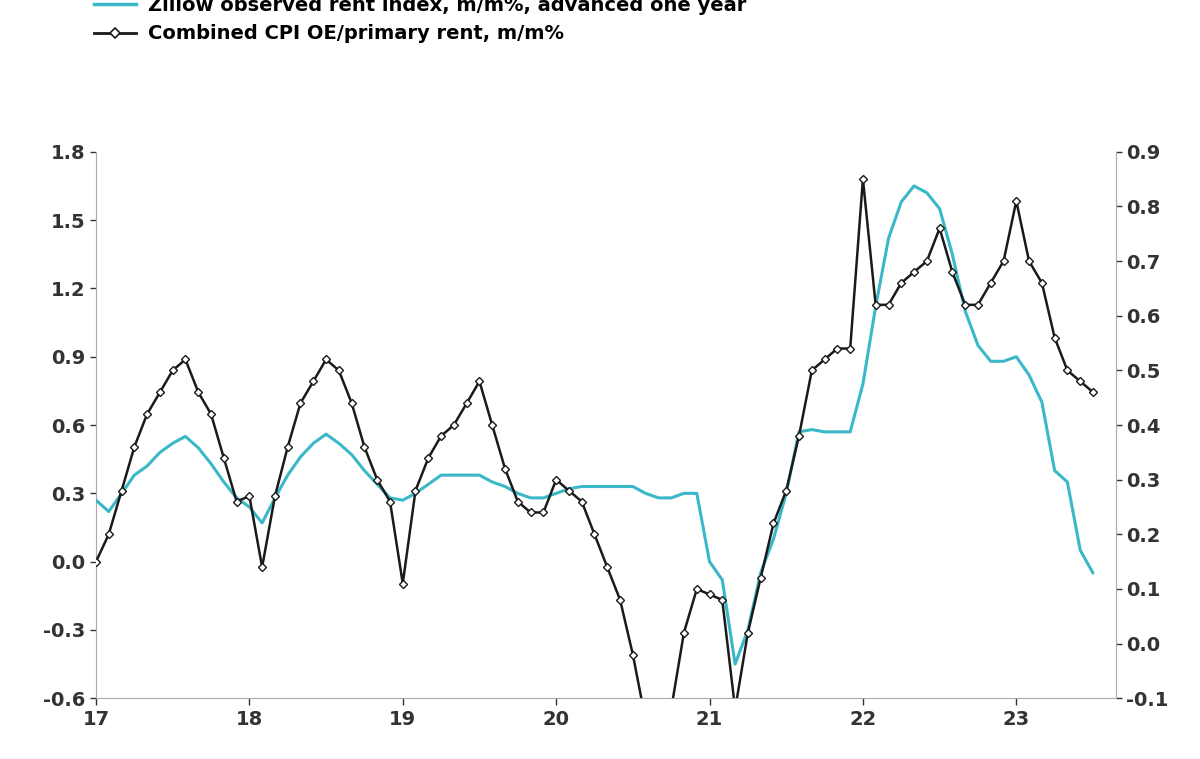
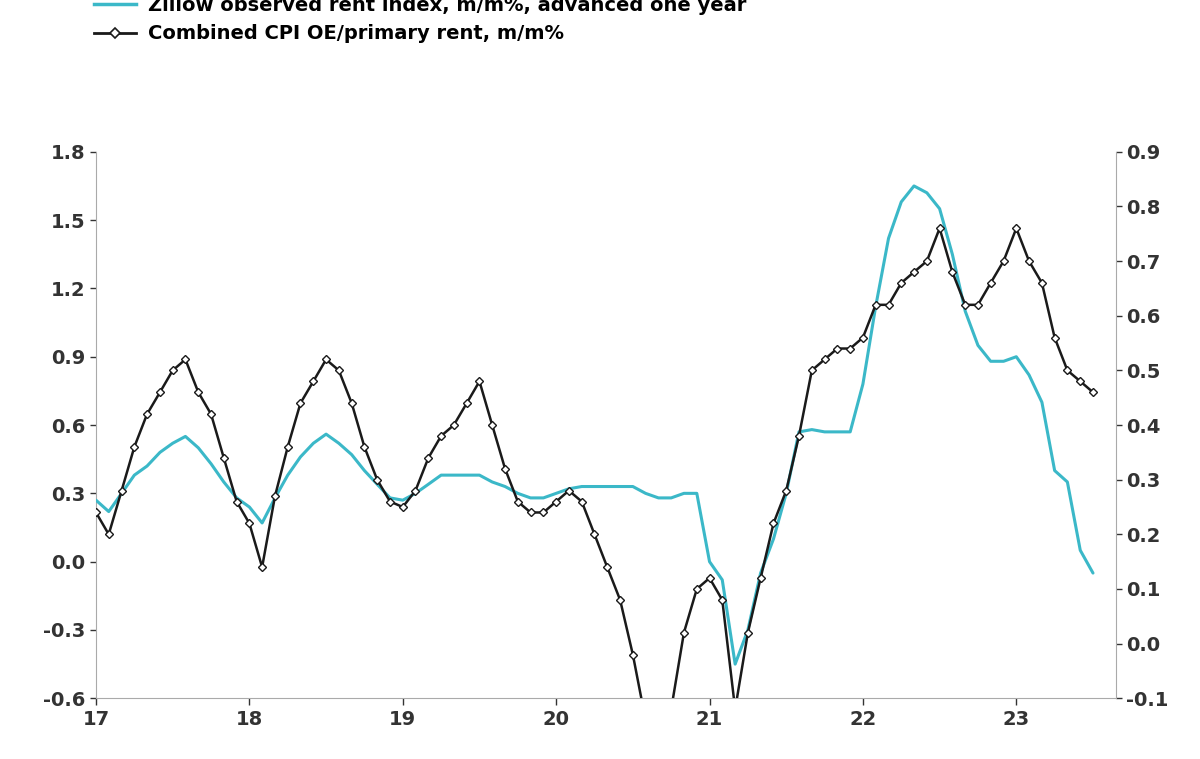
Combined CPI OE/primary rent, m/m%/17: 0.15 -> 0.24
Combined CPI OE/primary rent, m/m%/18: 0.27 -> 0.22
Combined CPI OE/primary rent, m/m%/19: 0.11 -> 0.25
Combined CPI OE/primary rent, m/m%/20: 0.30 -> 0.26
Combined CPI OE/primary rent, m/m%/21: 0.09 -> 0.12
Combined CPI OE/primary rent, m/m%/22: 0.85 -> 0.56
Combined CPI OE/primary rent, m/m%/23: 0.81 -> 0.76
